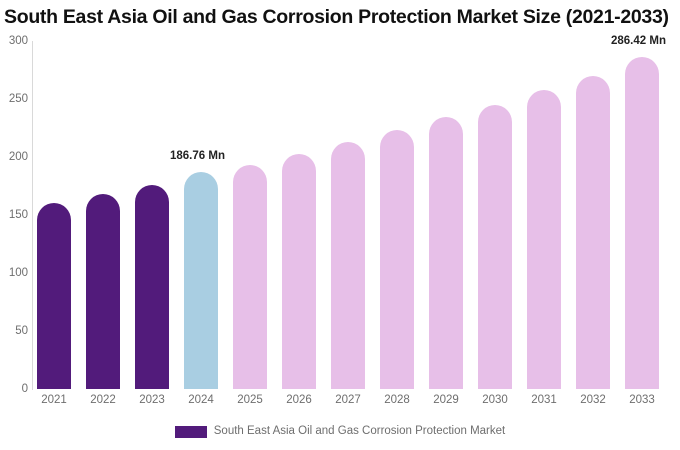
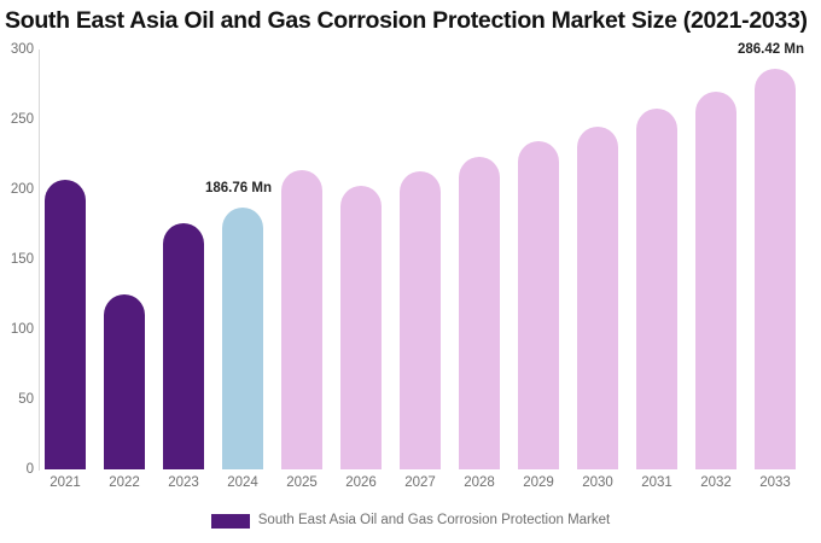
2021: 160 -> 207
2022: 168 -> 125
2025: 194 -> 214
